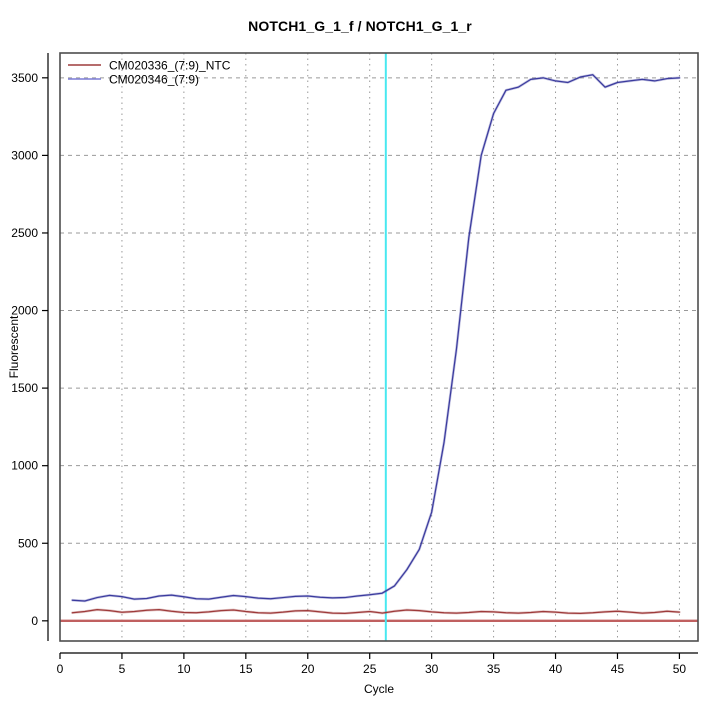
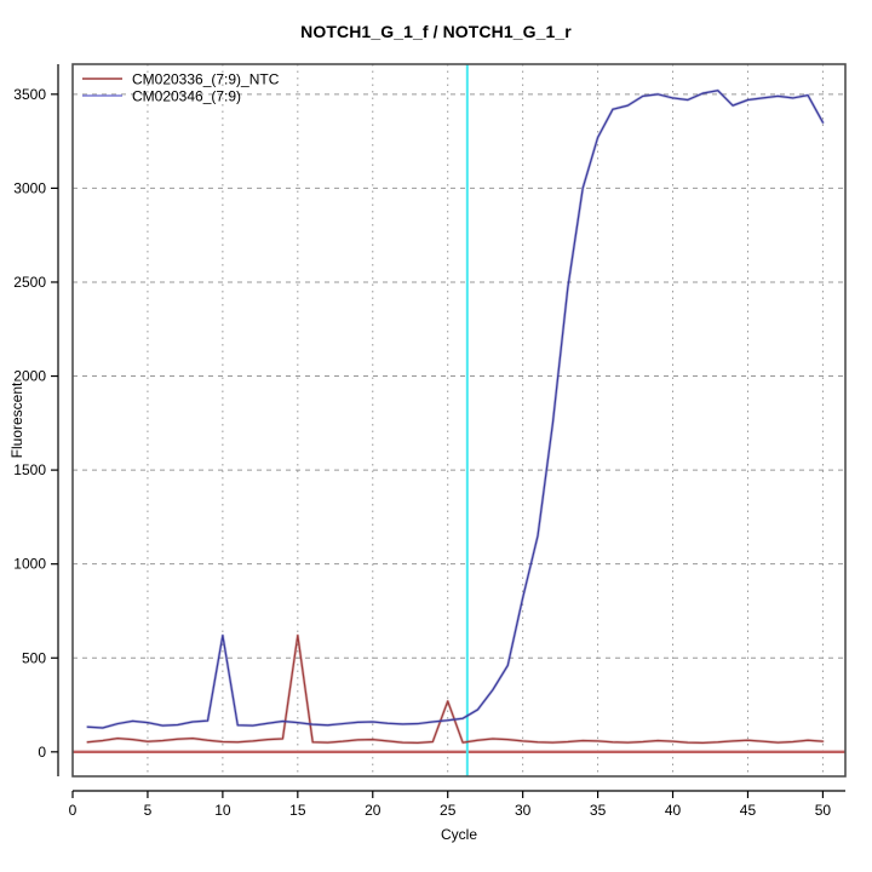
CM020346_(7:9)/10: 160 -> 620
CM020336_(7:9)_NTC/15: 60 -> 620
CM020336_(7:9)_NTC/25: 60 -> 270
CM020346_(7:9)/30: 700 -> 820
CM020346_(7:9)/50: 3500 -> 3350
